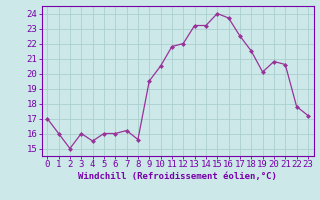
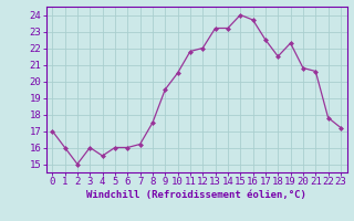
8: 15.6 -> 17.5
19: 20.1 -> 22.3
